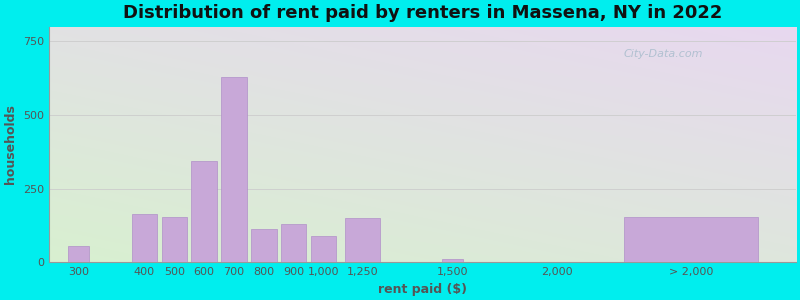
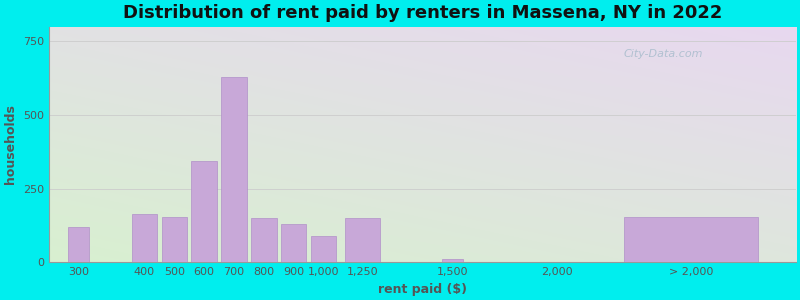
300: 55 -> 120
800: 115 -> 150
